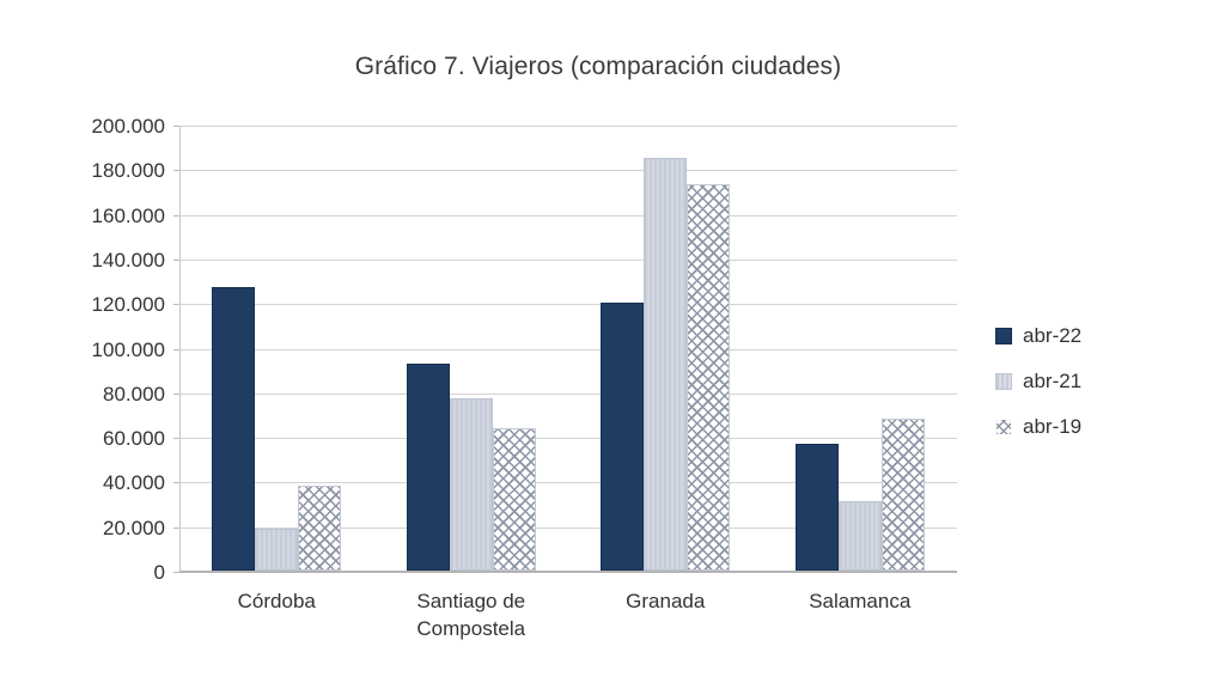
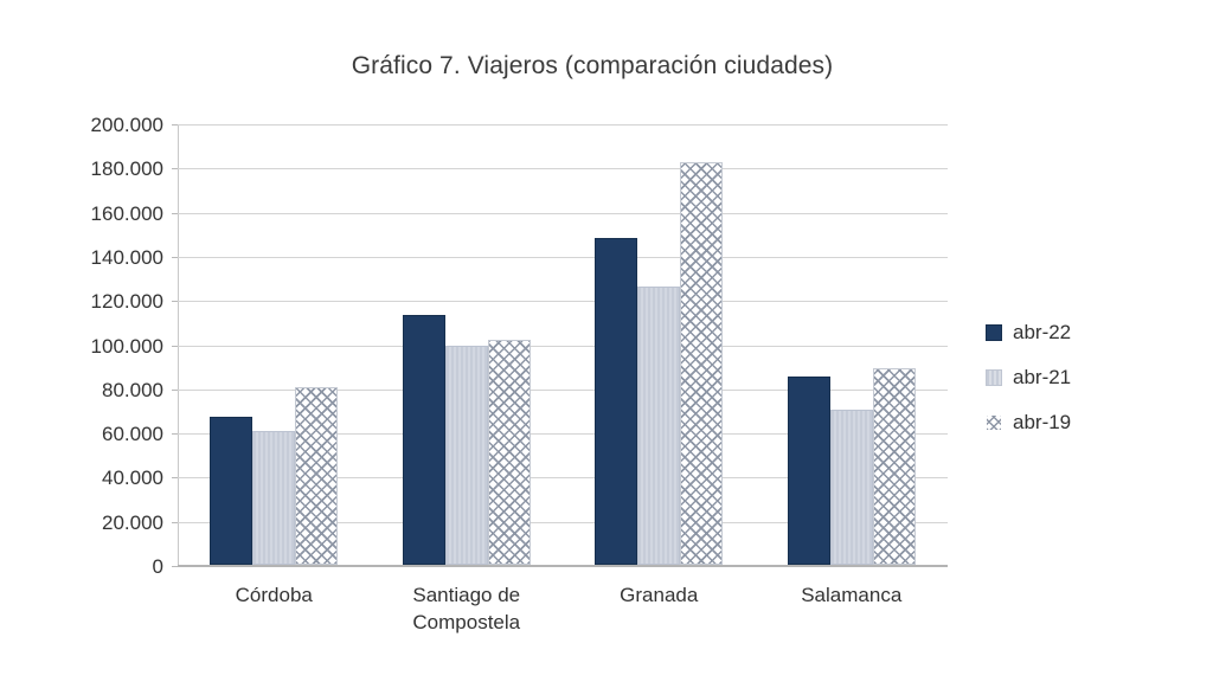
abr-22/Córdoba: 127000 -> 67000
abr-21/Córdoba: 19000 -> 60000
abr-19/Córdoba: 38000 -> 80000
abr-22/Santiago de Compostela: 93000 -> 113000
abr-21/Santiago de Compostela: 77000 -> 99000
abr-19/Santiago de Compostela: 64000 -> 102000
abr-22/Granada: 120000 -> 148000
abr-21/Granada: 185000 -> 126000
abr-19/Granada: 173000 -> 182000
abr-22/Salamanca: 57000 -> 85000
abr-21/Salamanca: 31000 -> 70000
abr-19/Salamanca: 68000 -> 89000
